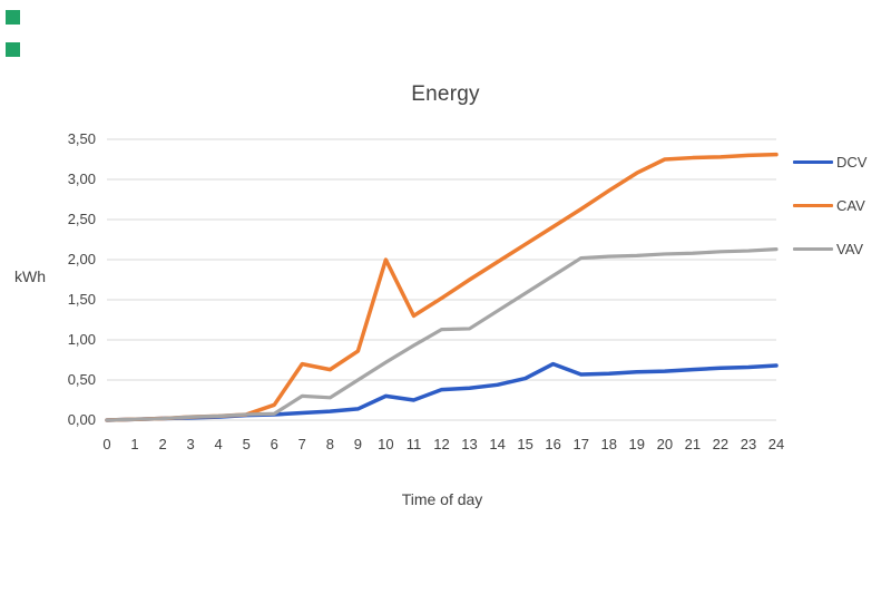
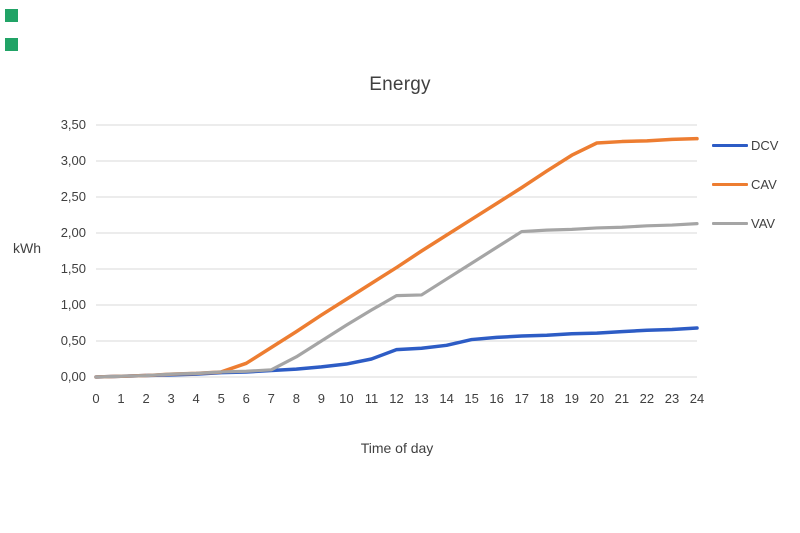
CAV/7: 0,7 -> 0,4
VAV/7: 0,3 -> 0,1
DCV/10: 0,3 -> 0,2
CAV/10: 2,0 -> 1,1
DCV/16: 0,7 -> 0,6
